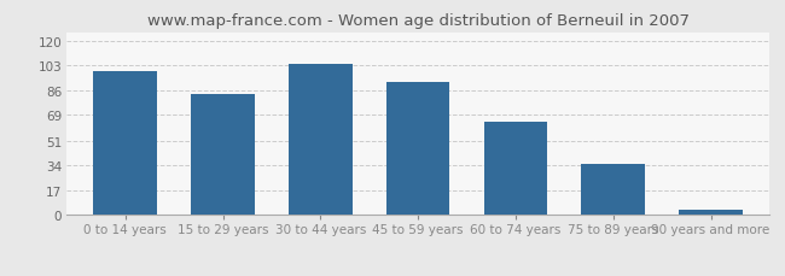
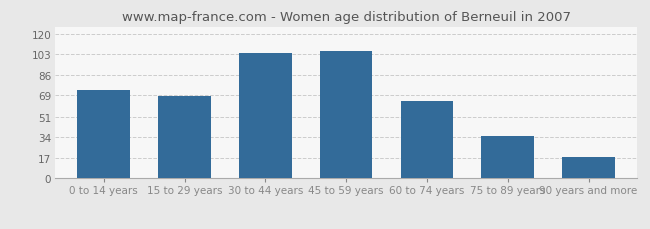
0 to 14 years: 99 -> 73
15 to 29 years: 83 -> 68
45 to 59 years: 92 -> 106
90 years and more: 4 -> 18
